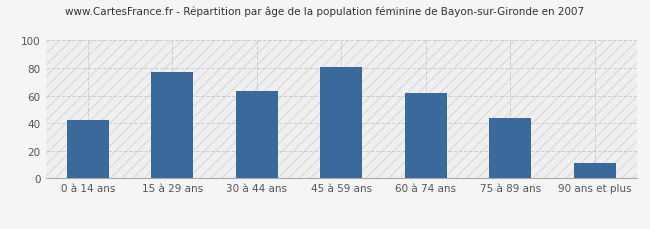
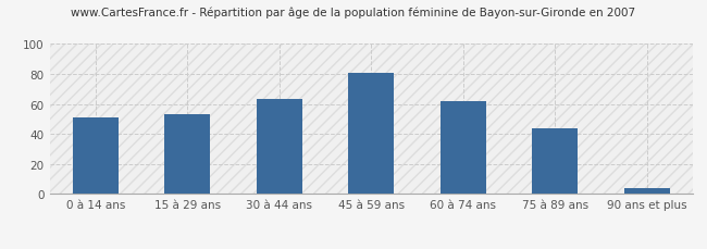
0 à 14 ans: 42 -> 51
15 à 29 ans: 77 -> 53
90 ans et plus: 11 -> 4
